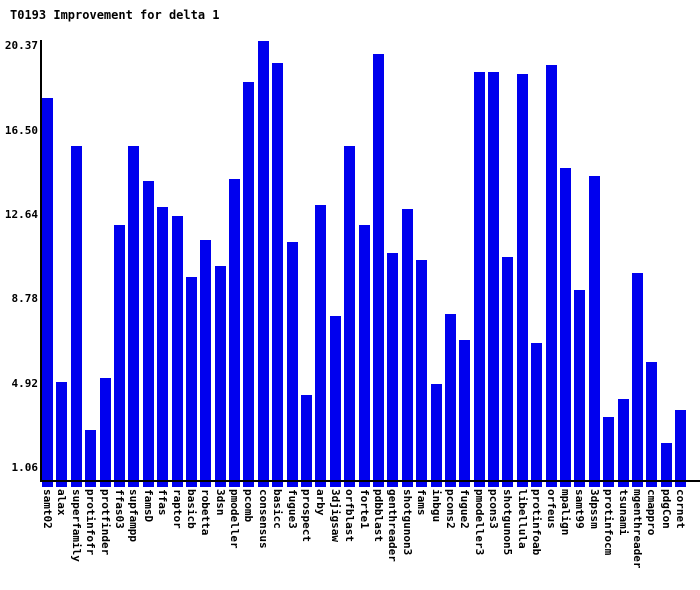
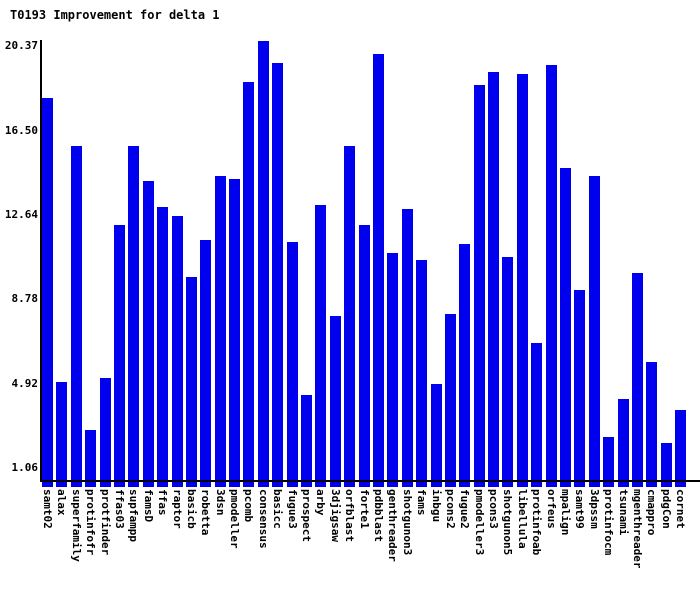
3dsn: 10.3 -> 14.4
fugue2: 6.9 -> 11.3
pmodeller3: 19.2 -> 18.6
protinfocm: 3.4 -> 2.5
